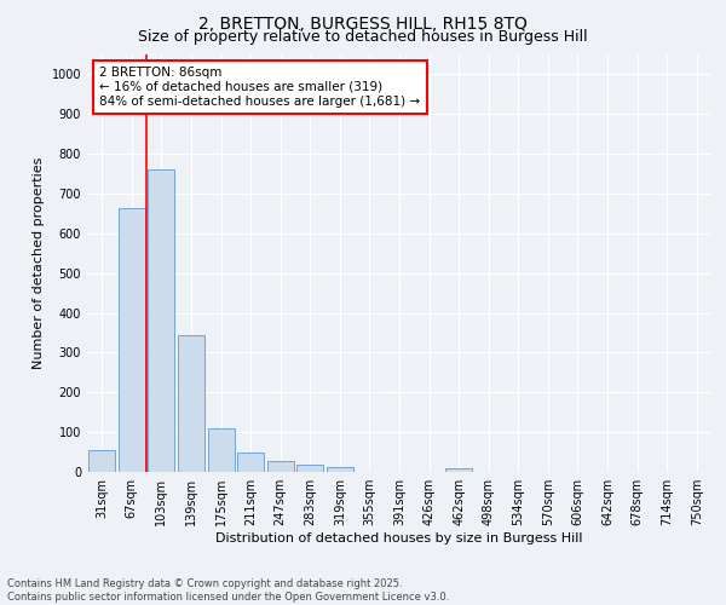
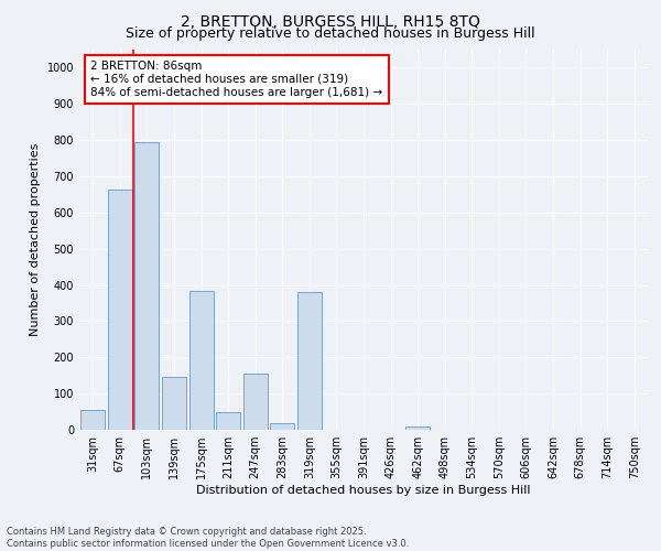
103sqm: 760 -> 795
139sqm: 345 -> 145
175sqm: 110 -> 385
247sqm: 28 -> 155
319sqm: 12 -> 380
